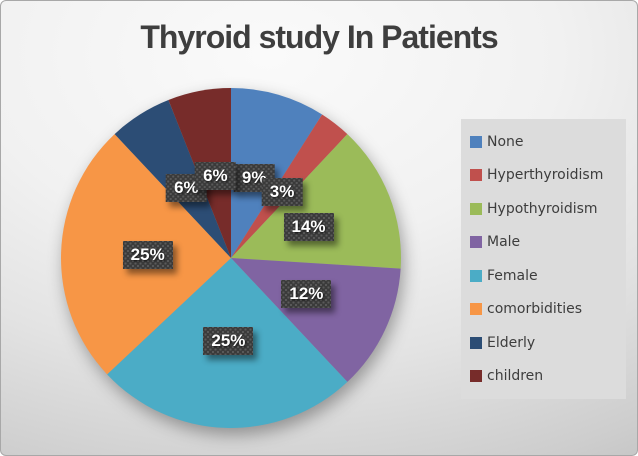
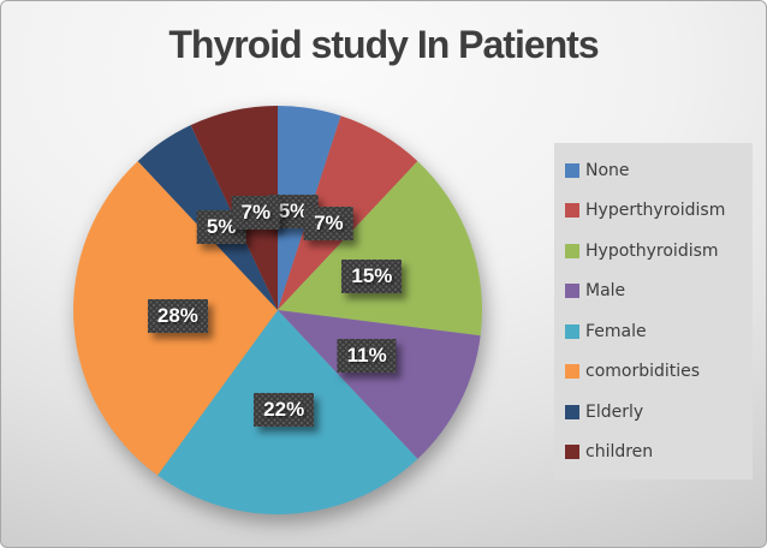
None: 9% -> 5%
Hyperthyroidism: 3% -> 7%
Hypothyroidism: 14% -> 15%
Male: 12% -> 11%
Female: 25% -> 22%
comorbidities: 25% -> 28%
Elderly: 6% -> 5%
children: 6% -> 7%
